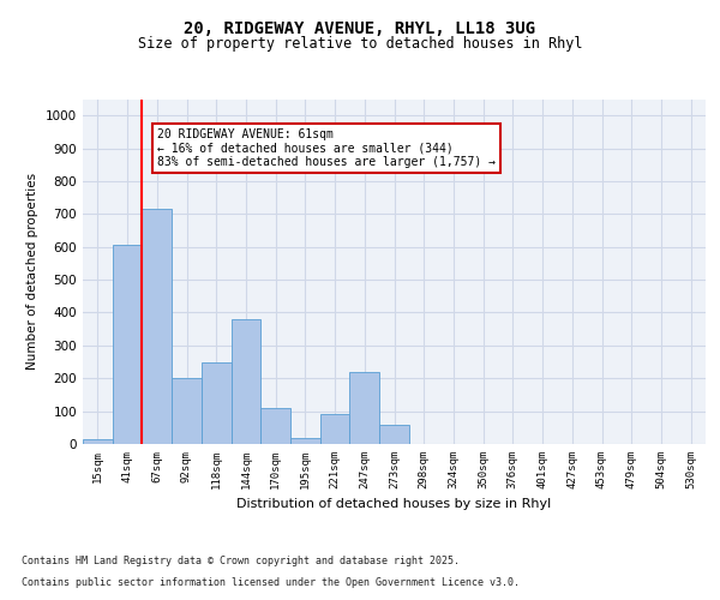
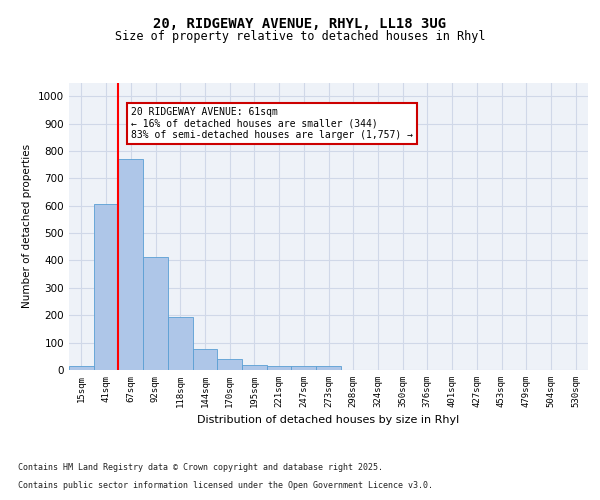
67sqm: 715 -> 770
92sqm: 200 -> 413
118sqm: 250 -> 192
144sqm: 380 -> 78
170sqm: 110 -> 40
221sqm: 90 -> 15
247sqm: 220 -> 13
273sqm: 60 -> 13
